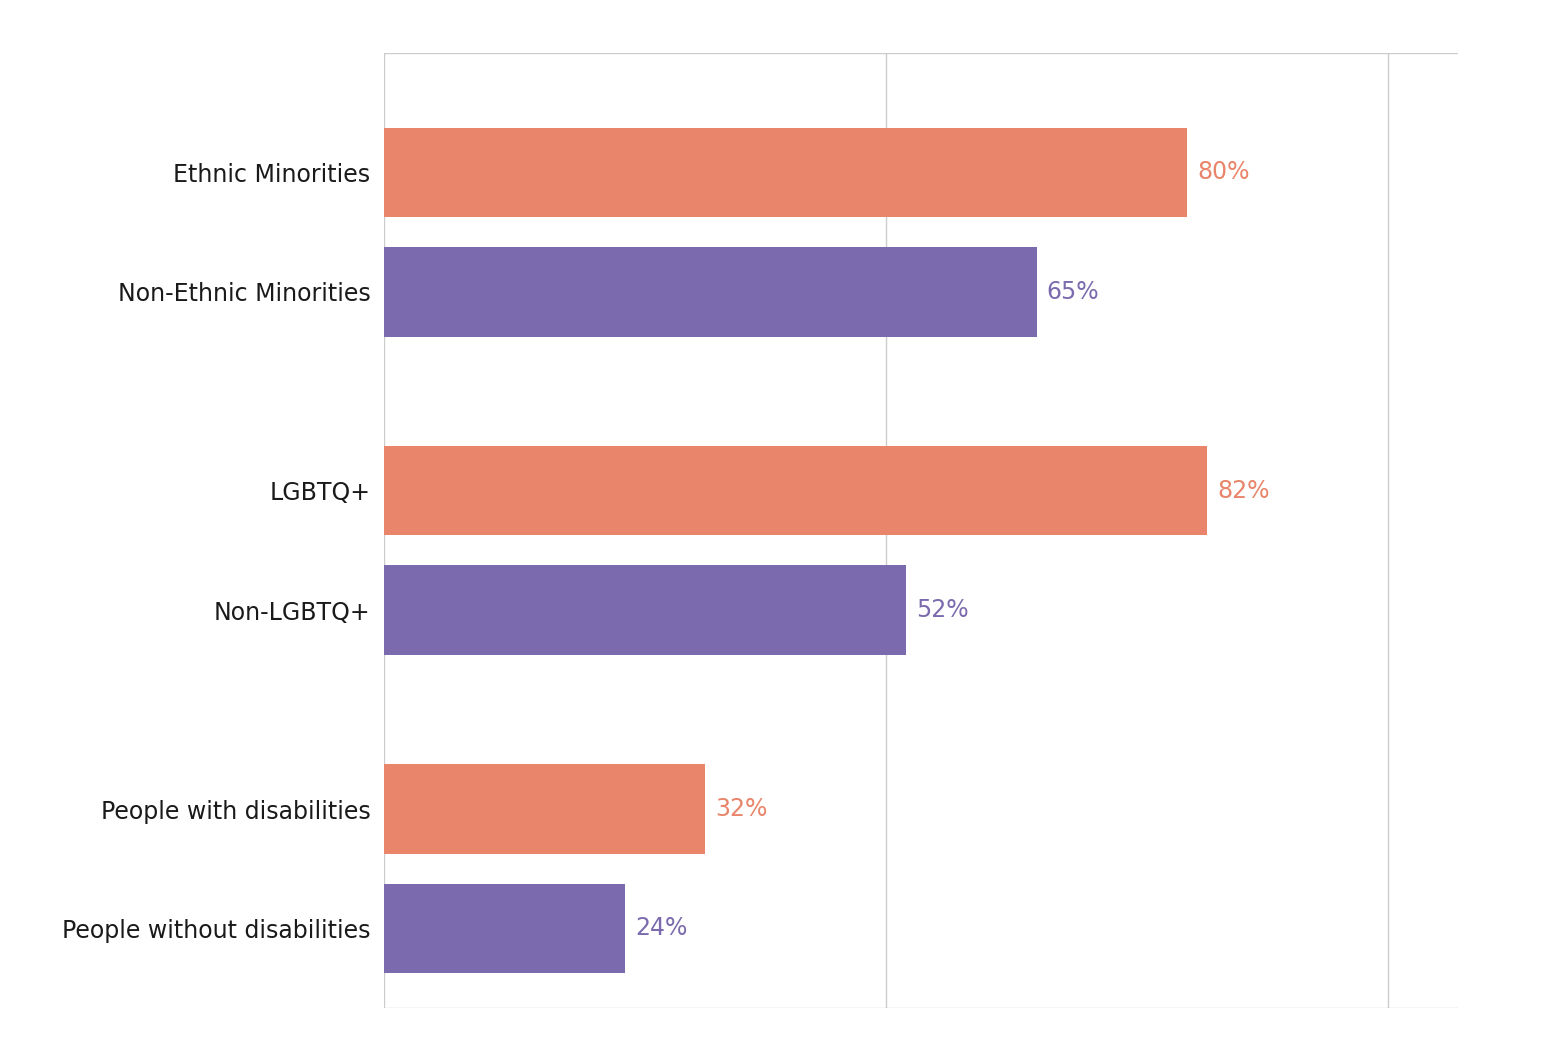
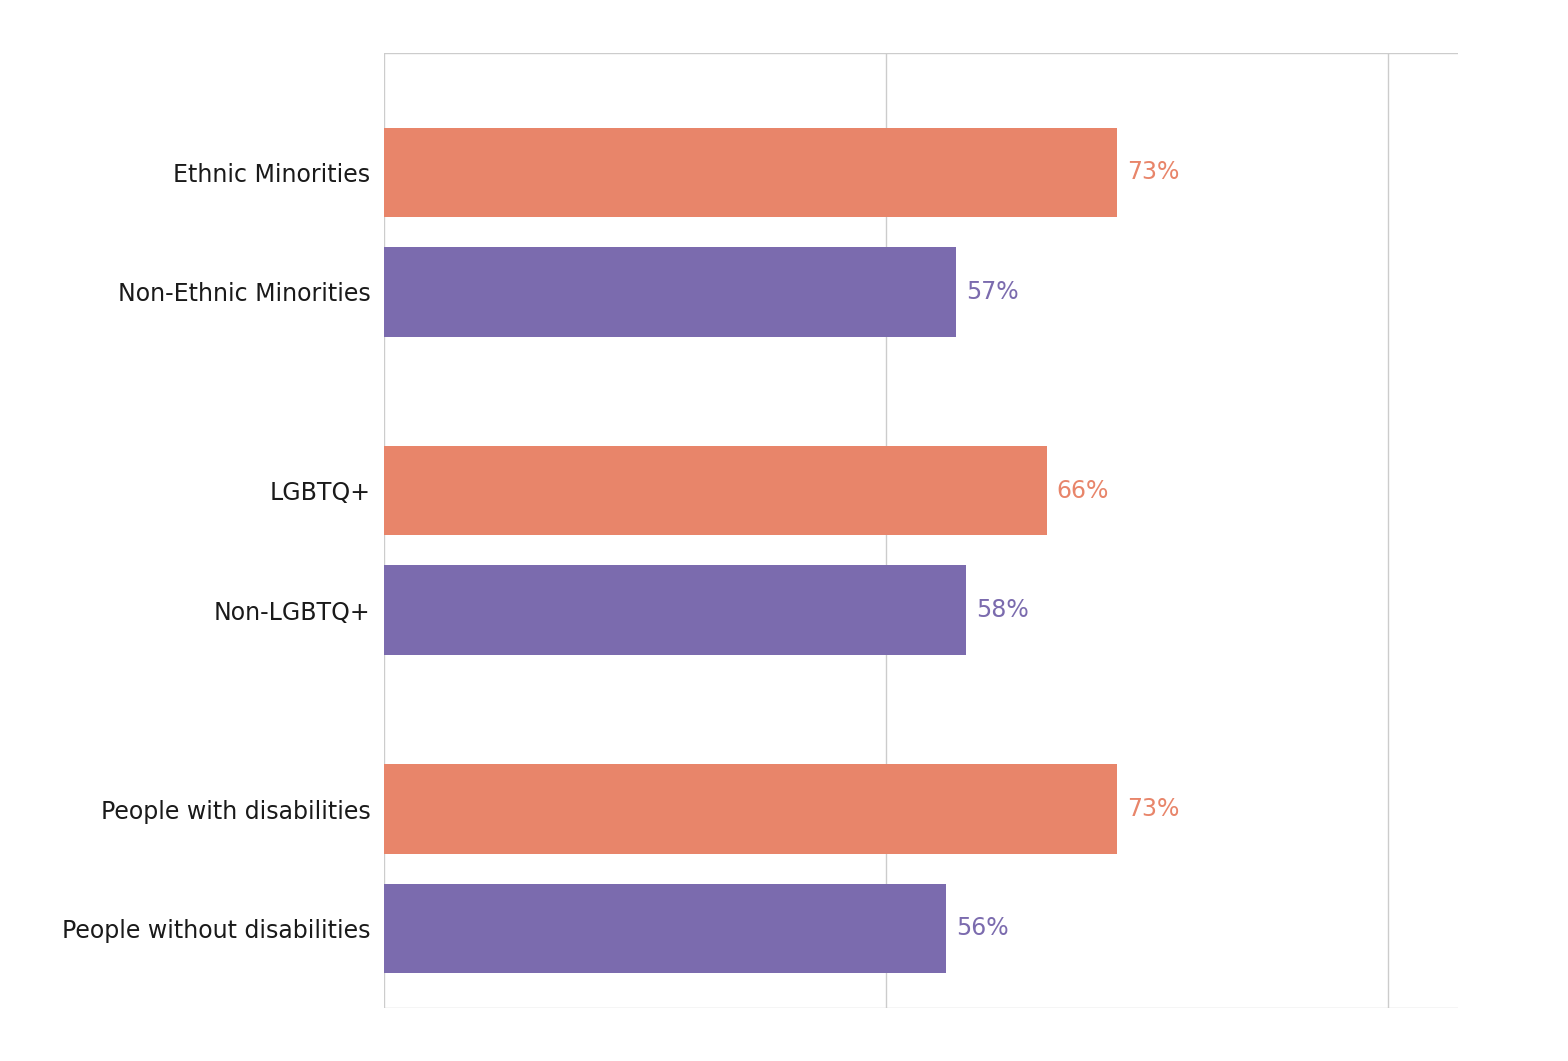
Ethnic Minorities: 80% -> 73%
Non-Ethnic Minorities: 65% -> 57%
LGBTQ+: 82% -> 66%
Non-LGBTQ+: 52% -> 58%
People with disabilities: 32% -> 73%
People without disabilities: 24% -> 56%
